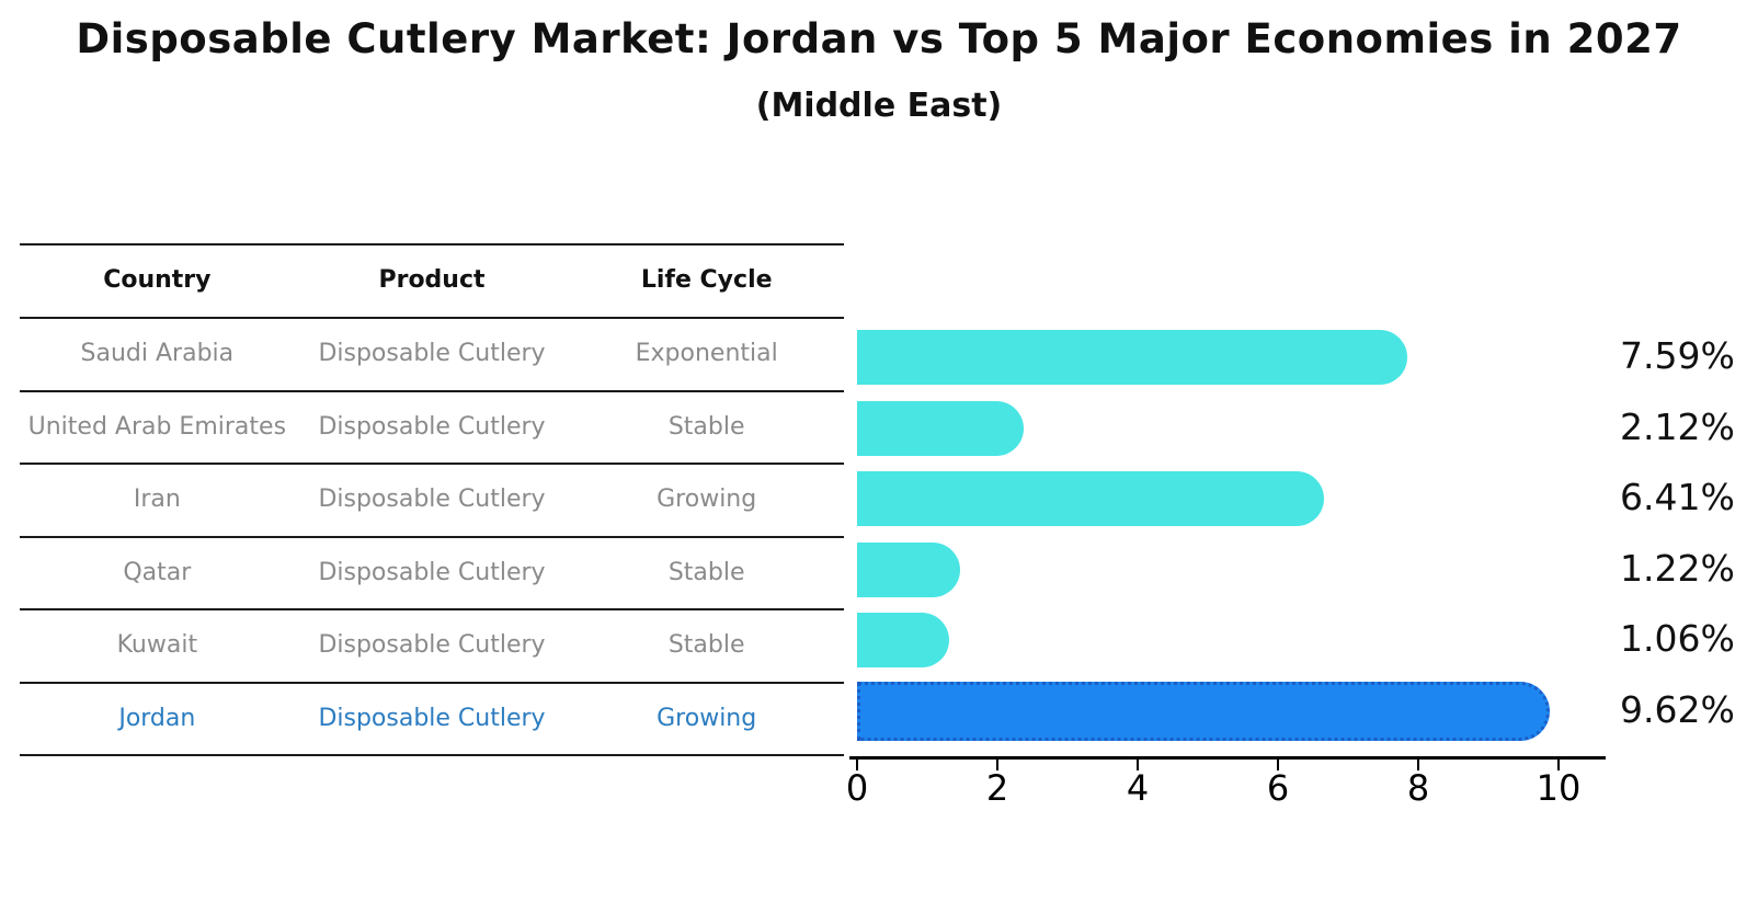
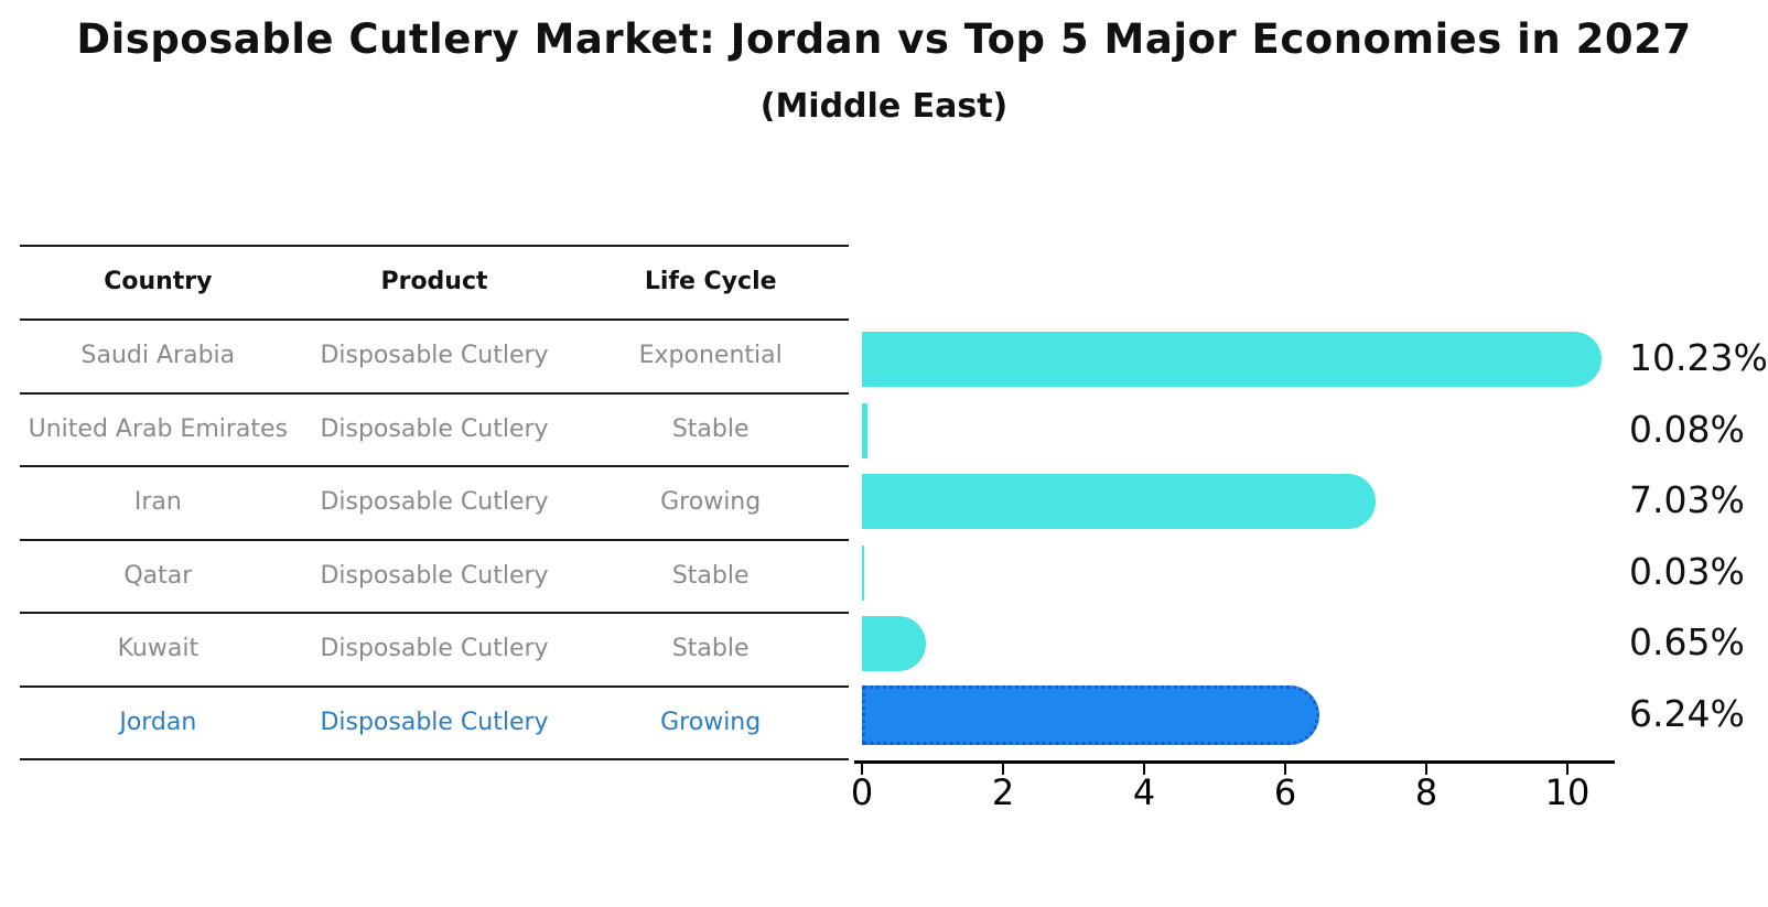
Saudi Arabia: 7.59% -> 10.23%
United Arab Emirates: 2.12% -> 0.08%
Iran: 6.41% -> 7.03%
Qatar: 1.22% -> 0.03%
Kuwait: 1.06% -> 0.65%
Jordan: 9.62% -> 6.24%
